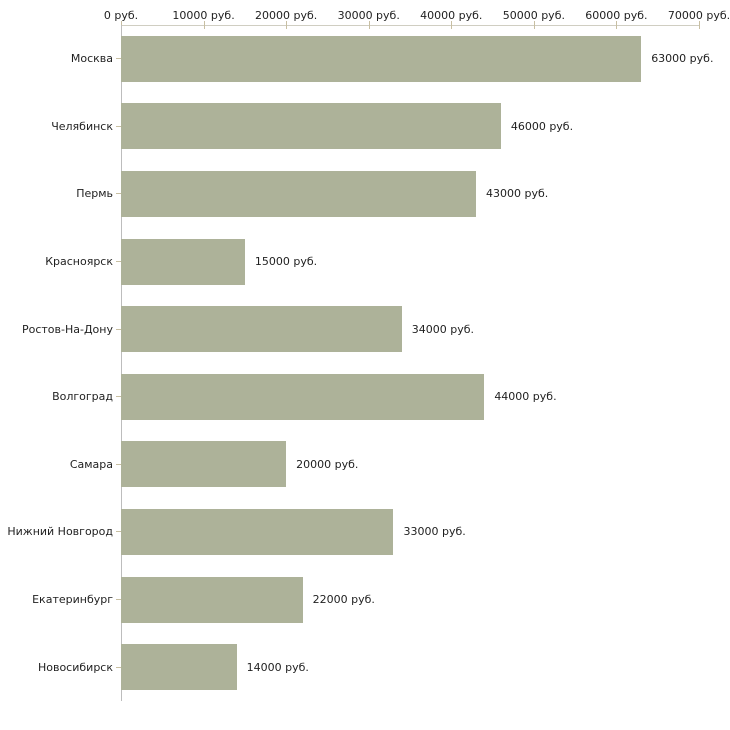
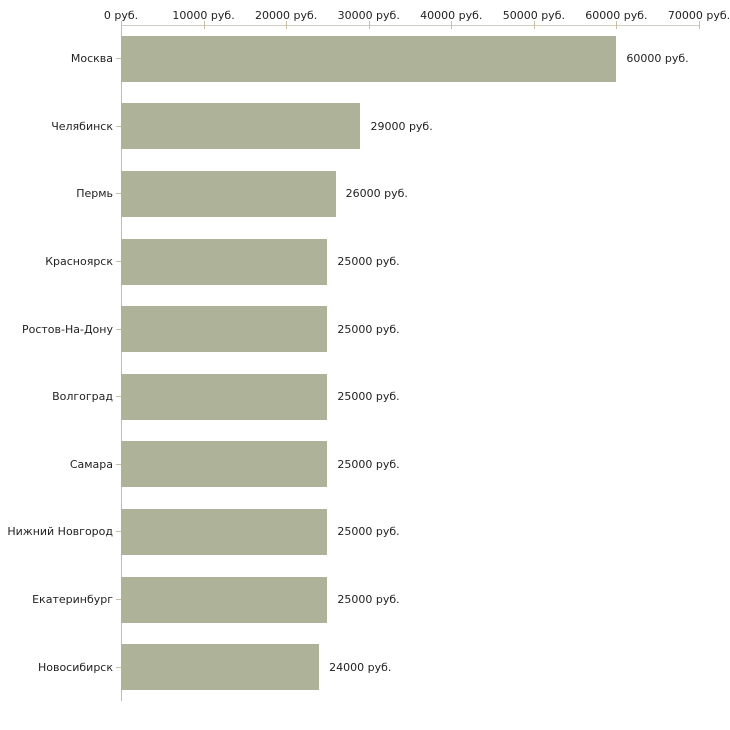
Москва: 63000 -> 60000
Челябинск: 46000 -> 29000
Пермь: 43000 -> 26000
Красноярск: 15000 -> 25000
Ростов-На-Дону: 34000 -> 25000
Волгоград: 44000 -> 25000
Самара: 20000 -> 25000
Нижний Новгород: 33000 -> 25000
Екатеринбург: 22000 -> 25000
Новосибирск: 14000 -> 24000
